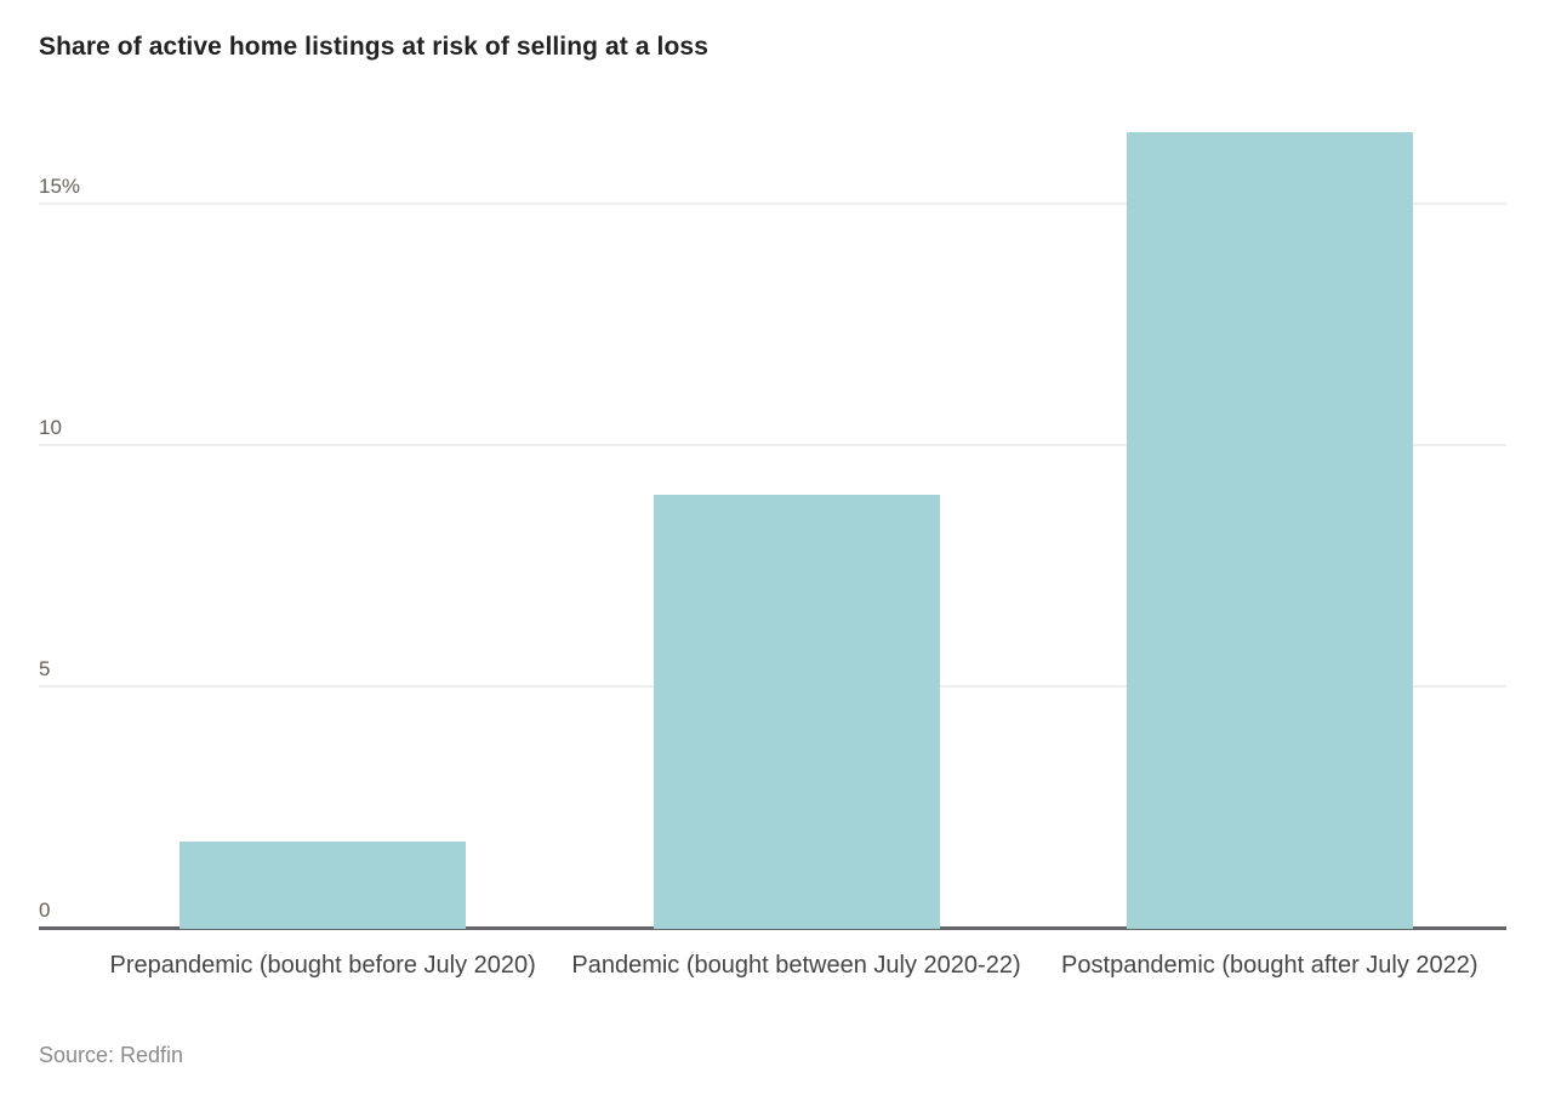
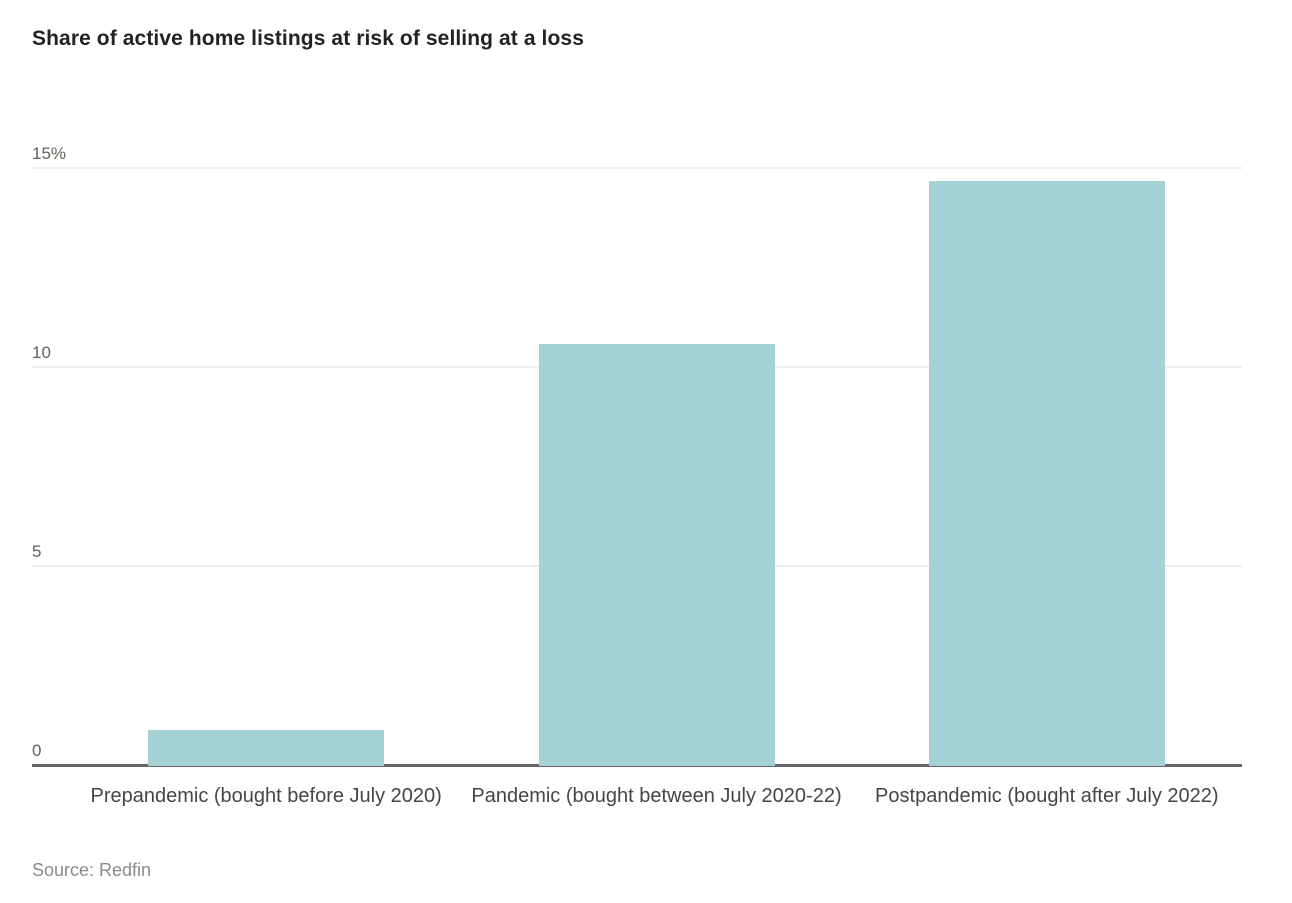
Prepandemic (bought before July 2020): 1.8% -> 0.9%
Pandemic (bought between July 2020-22): 9.0% -> 10.6%
Postpandemic (bought after July 2022): 16.5% -> 14.7%
